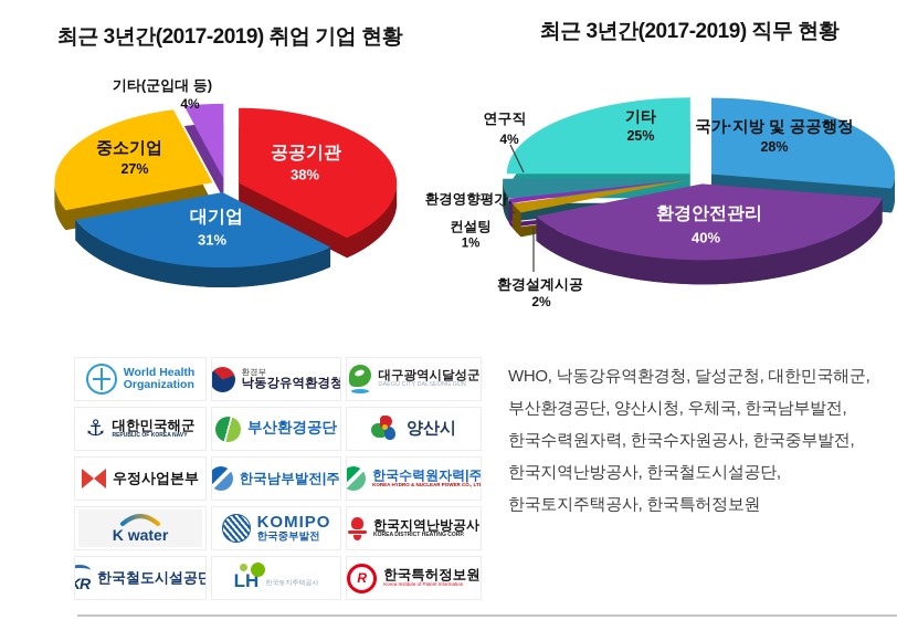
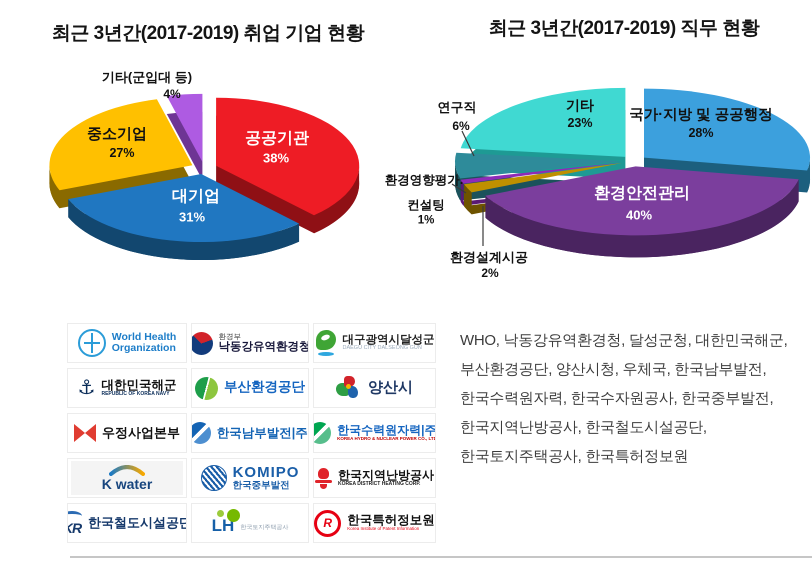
최근 3년간(2017-2019) 직무 현황/연구직: 4% -> 6%
최근 3년간(2017-2019) 직무 현황/기타: 25% -> 23%
